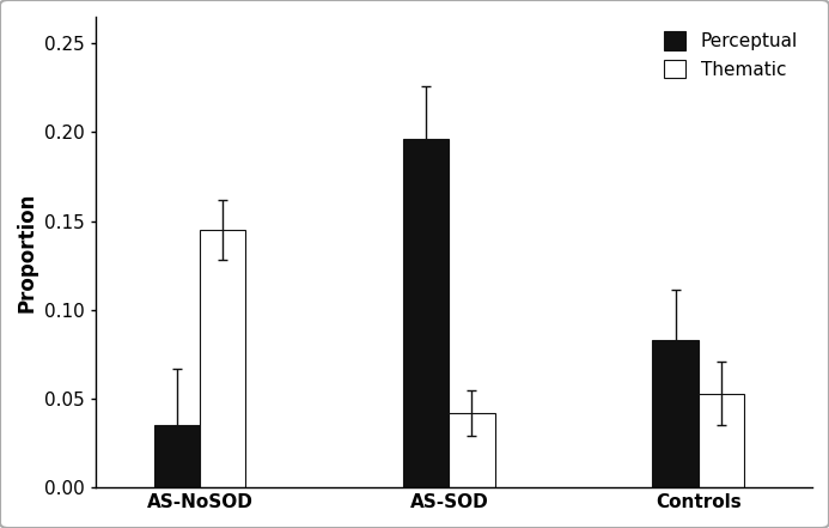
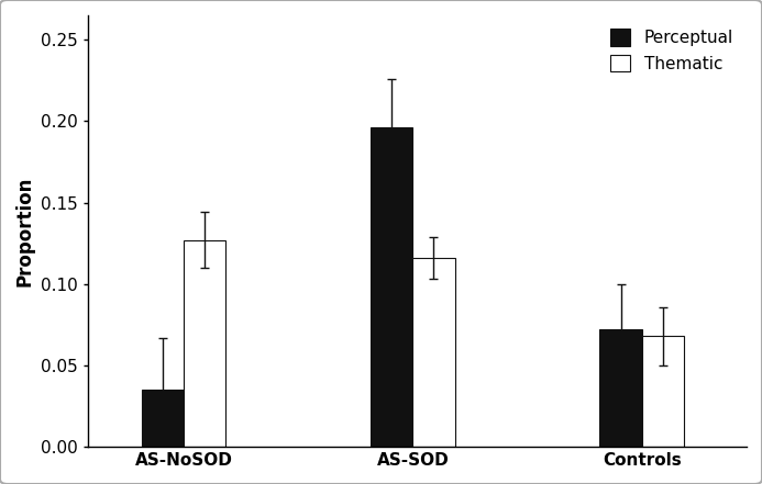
Thematic/AS-NoSOD: 0.145 -> 0.127
Thematic/AS-SOD: 0.042 -> 0.116
Perceptual/Controls: 0.083 -> 0.072
Thematic/Controls: 0.053 -> 0.068
